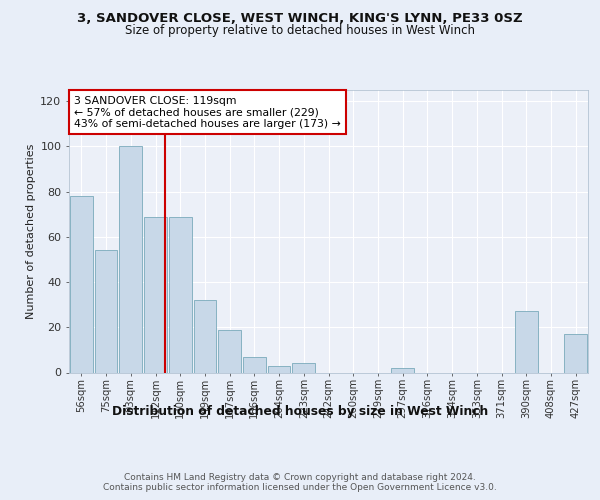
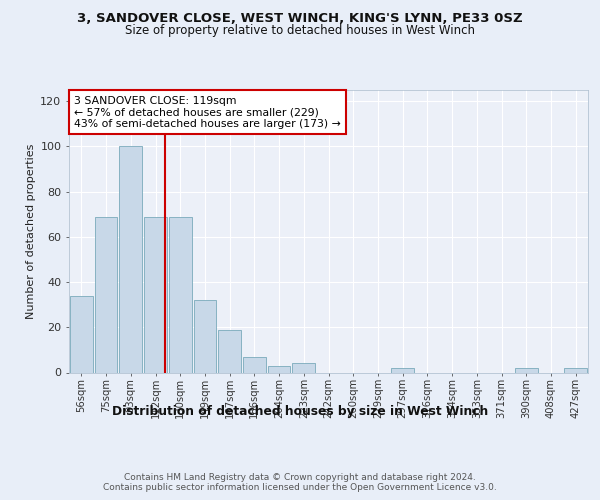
56sqm: 78 -> 34
75sqm: 54 -> 69
390sqm: 27 -> 2
427sqm: 17 -> 2
